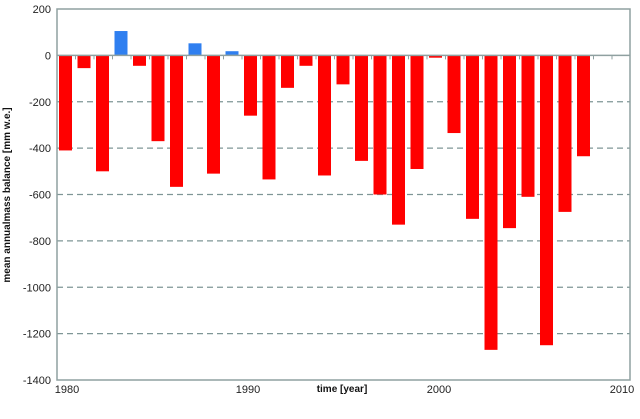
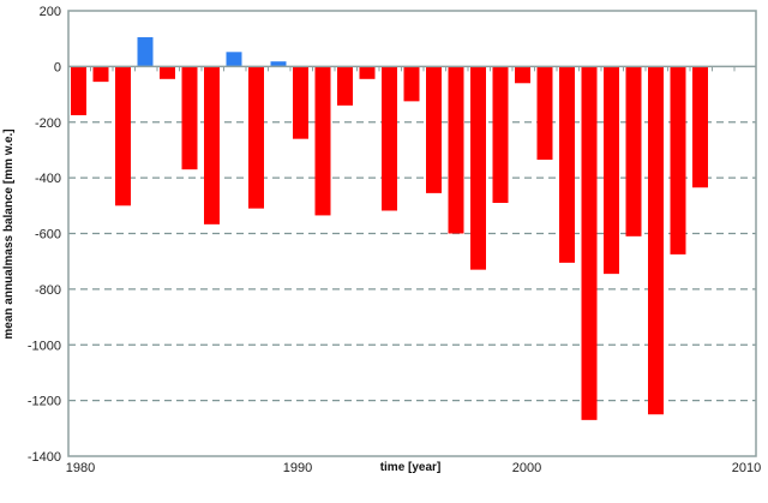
1980: -410 -> -180
2000: -10 -> -60
